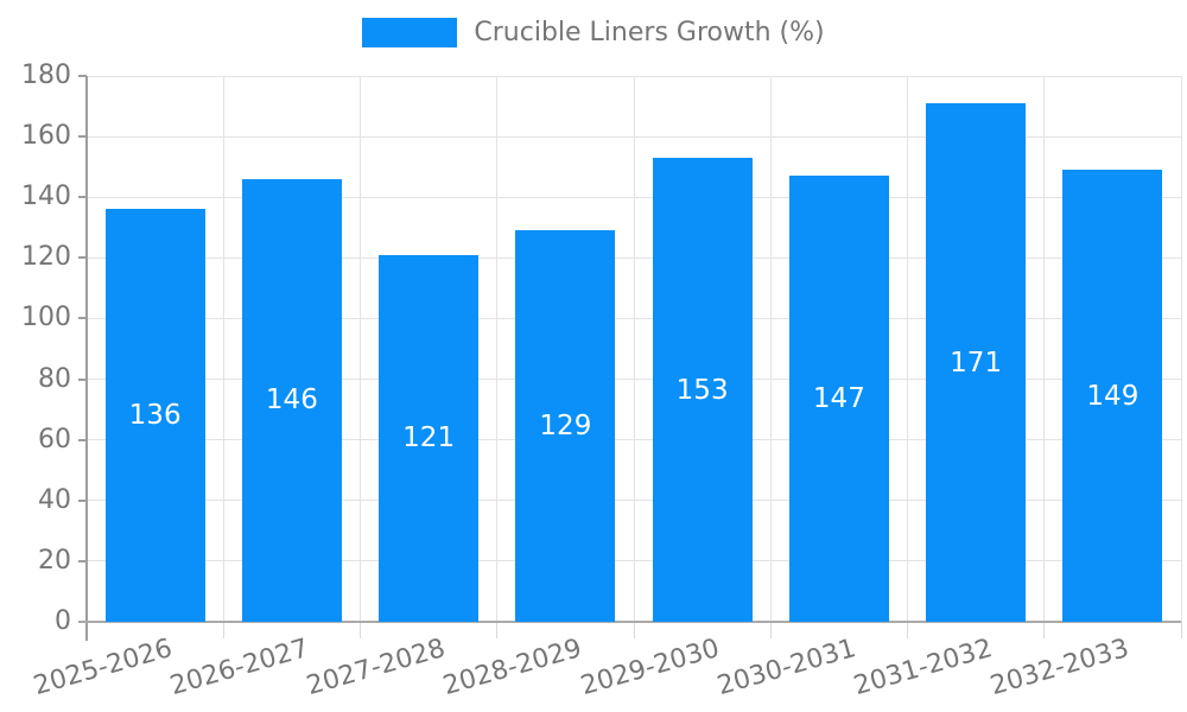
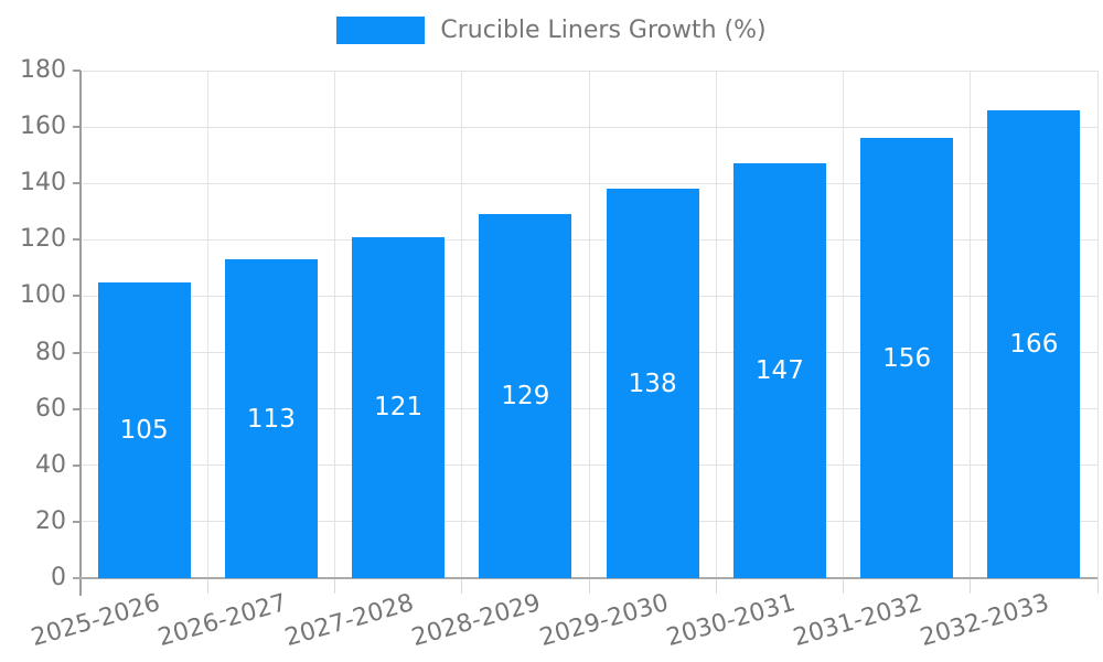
2025-2026: 136 -> 105
2026-2027: 146 -> 113
2029-2030: 153 -> 138
2031-2032: 171 -> 156
2032-2033: 149 -> 166
